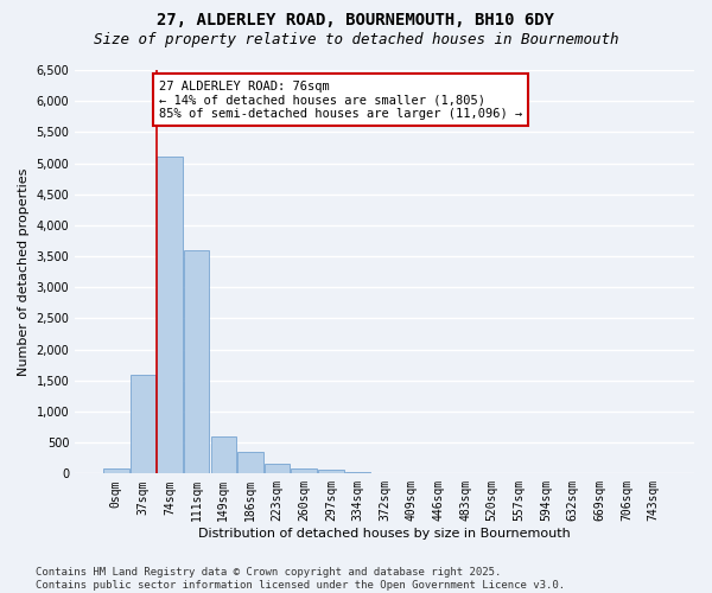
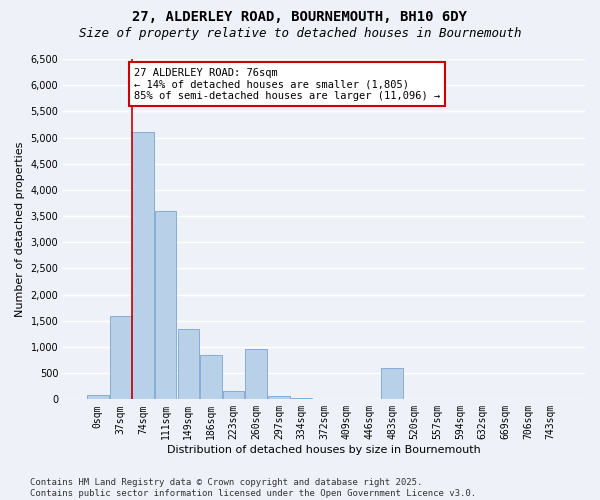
149sqm: 600 -> 1,340
186sqm: 350 -> 840
260sqm: 80 -> 960
483sqm: 0 -> 600
